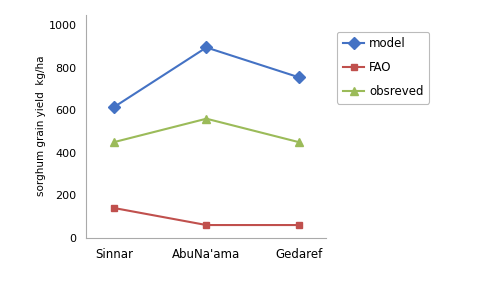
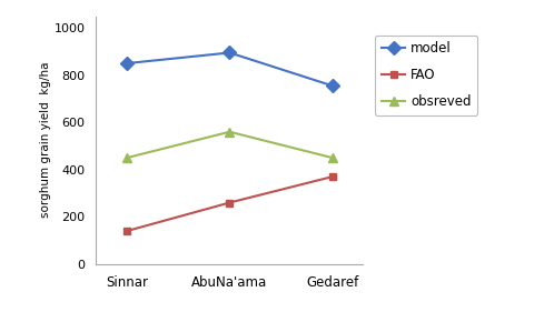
model/Sinnar: 615 -> 850
FAO/AbuNa'ama: 60 -> 260
FAO/Gedaref: 60 -> 370
